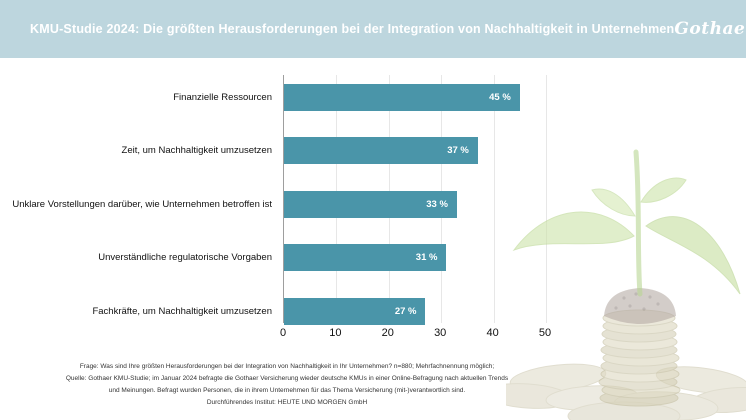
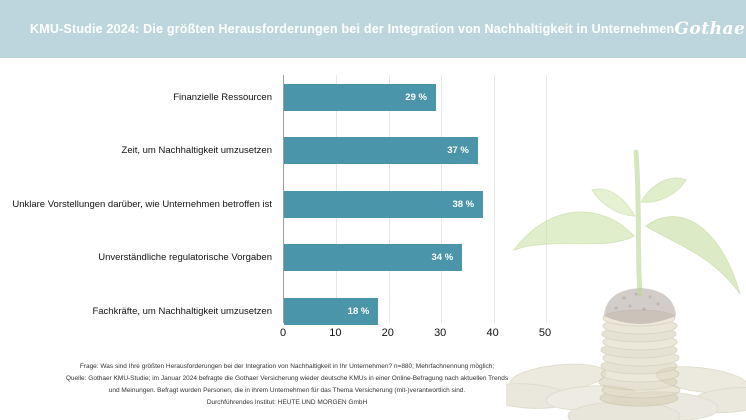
Finanzielle Ressourcen: 45 -> 29
Unklare Vorstellungen darüber, wie Unternehmen betroffen ist: 33 -> 38
Unverständliche regulatorische Vorgaben: 31 -> 34
Fachkräfte, um Nachhaltigkeit umzusetzen: 27 -> 18
